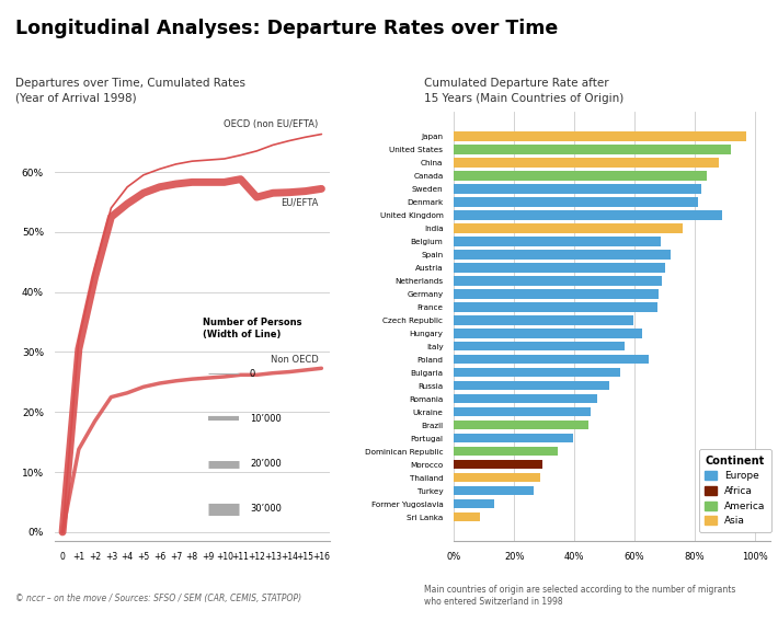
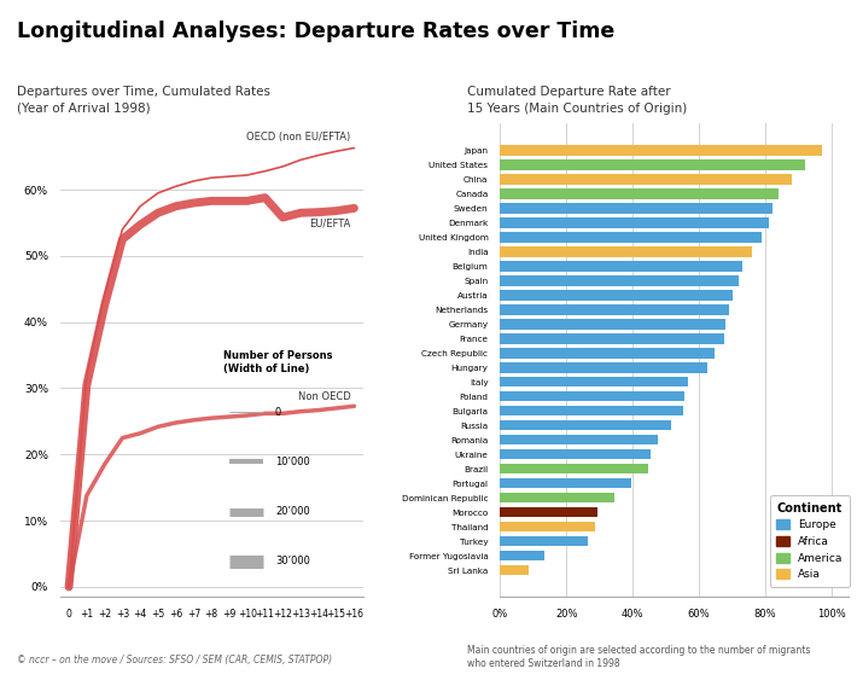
United Kingdom: 89.0% -> 79.0%
Belgium: 68.5% -> 73.0%
Czech Republic: 59.5% -> 64.5%
Poland: 64.5% -> 55.5%
